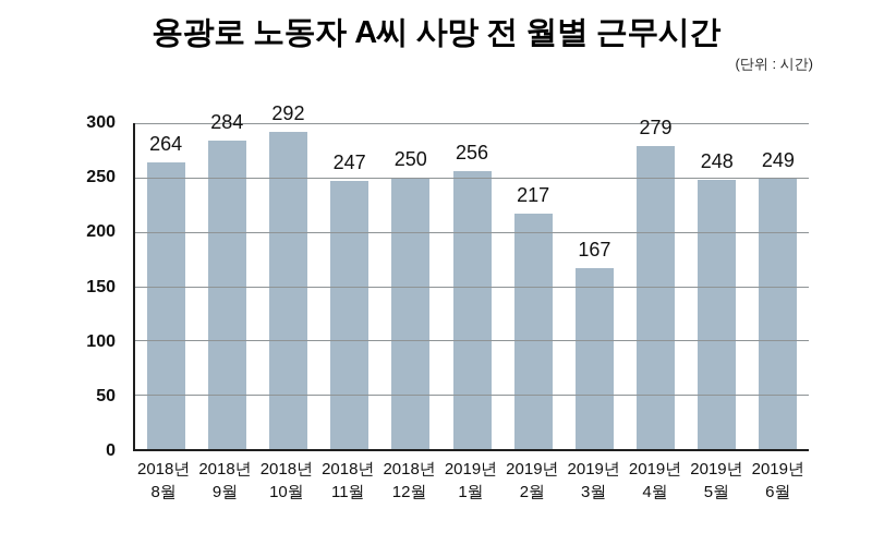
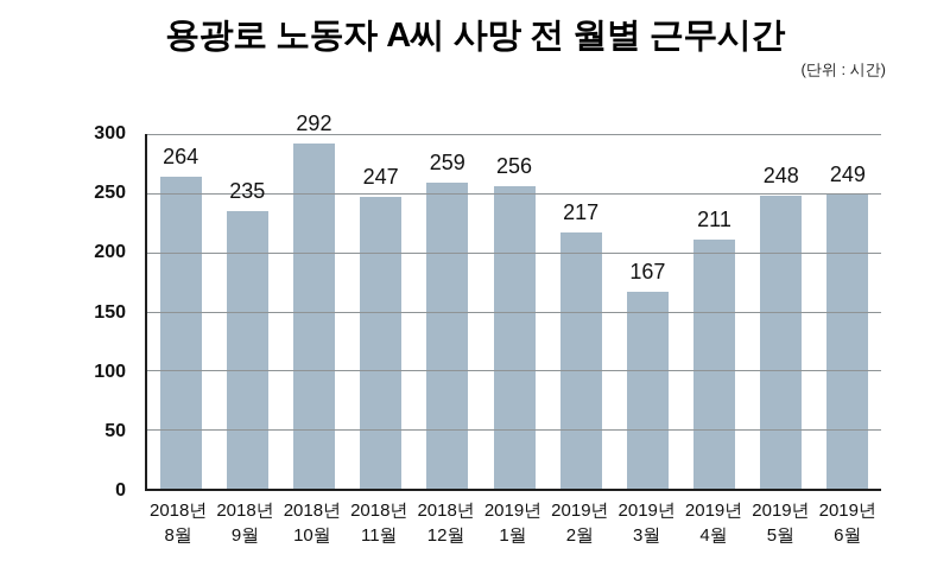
2018년 9월: 284 -> 235
2018년 12월: 250 -> 259
2019년 4월: 279 -> 211
